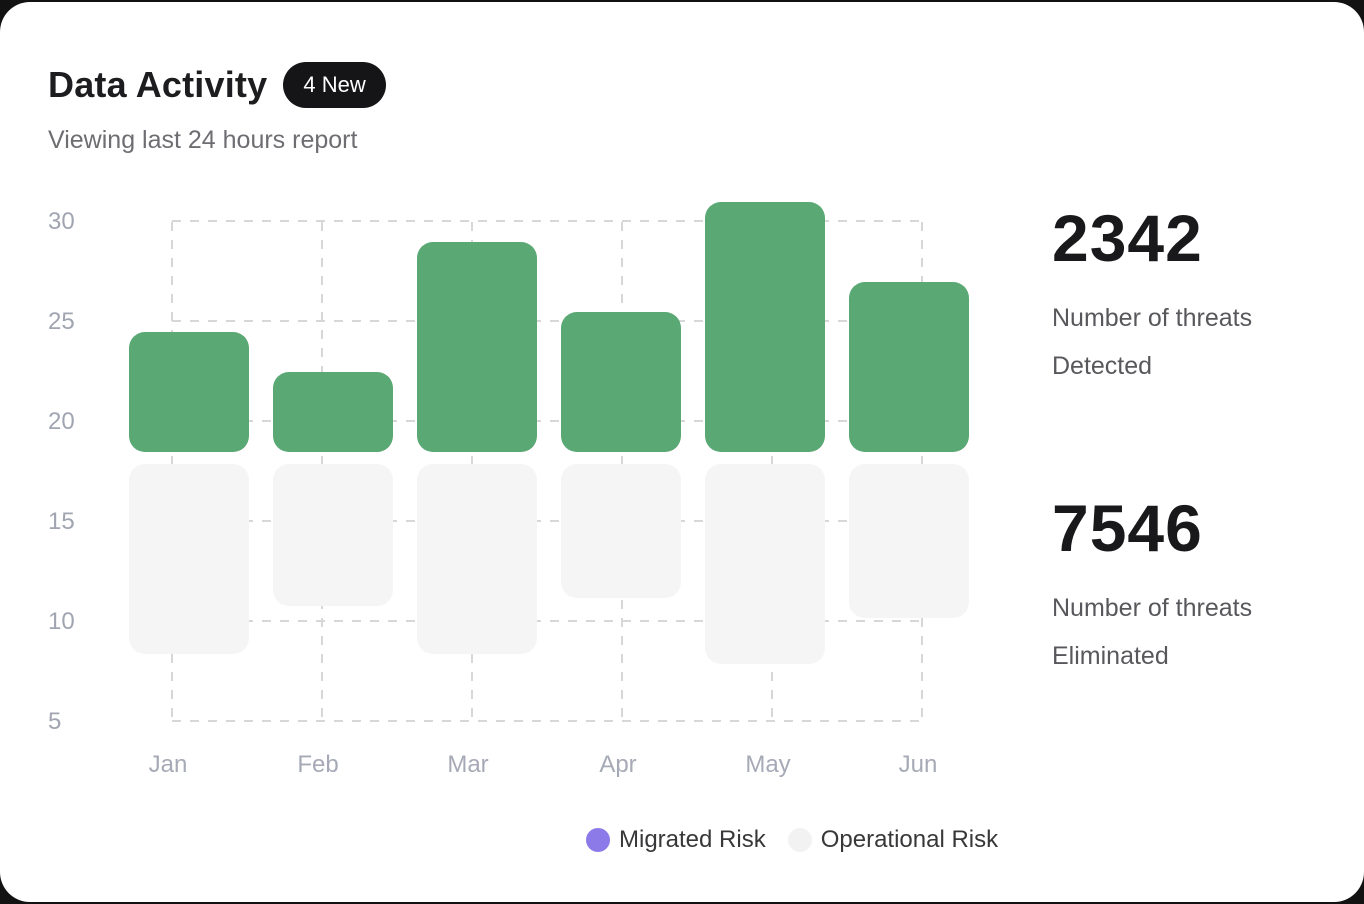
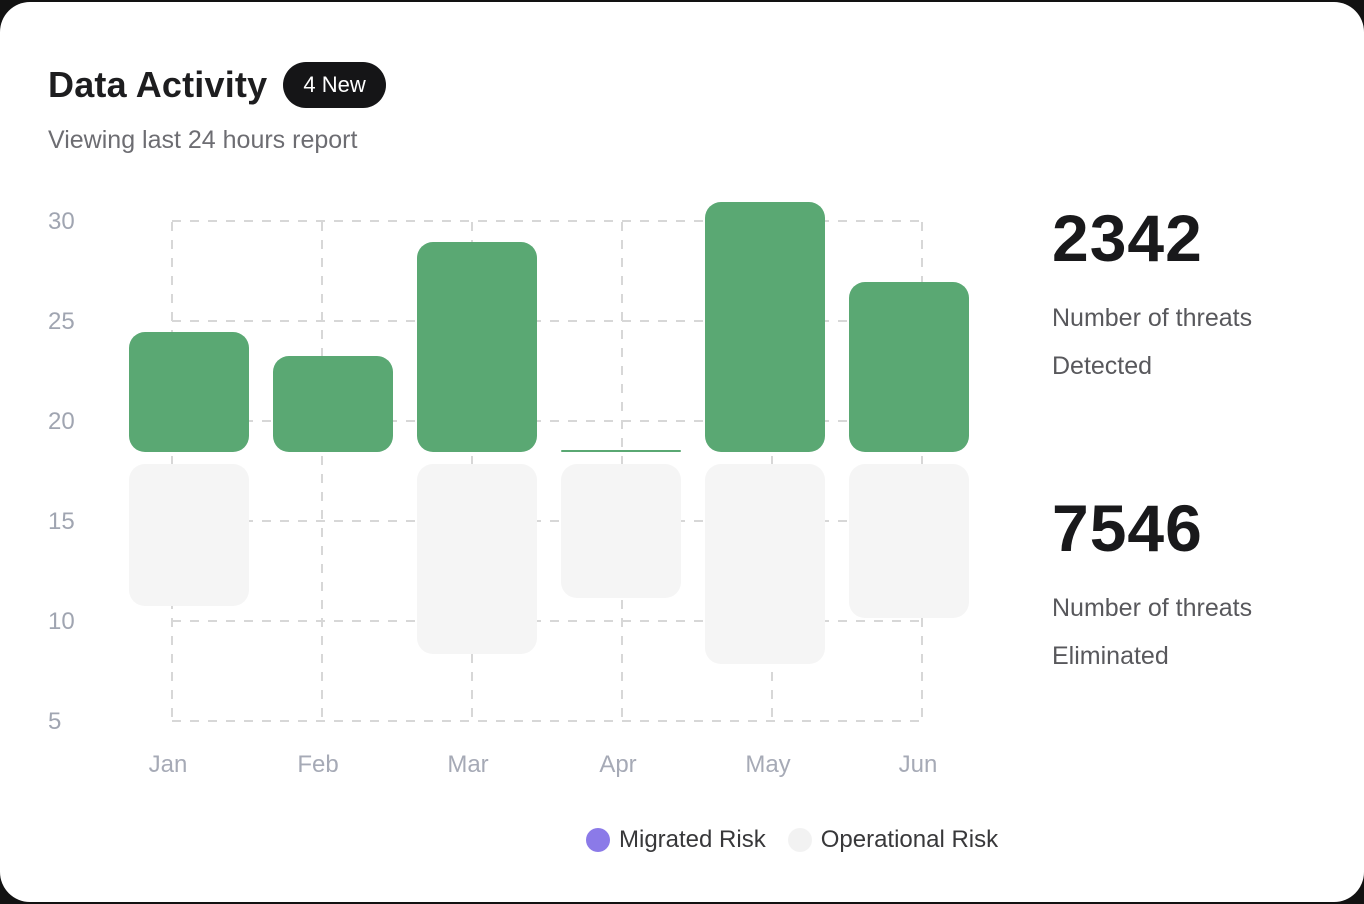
Operational Risk/Jan: 8.4 -> 10.8
Migrated Risk/Feb: 22.5 -> 23.3
Operational Risk/Feb: 10.8 -> 20.6
Migrated Risk/Apr: 25.5 -> 18.6
